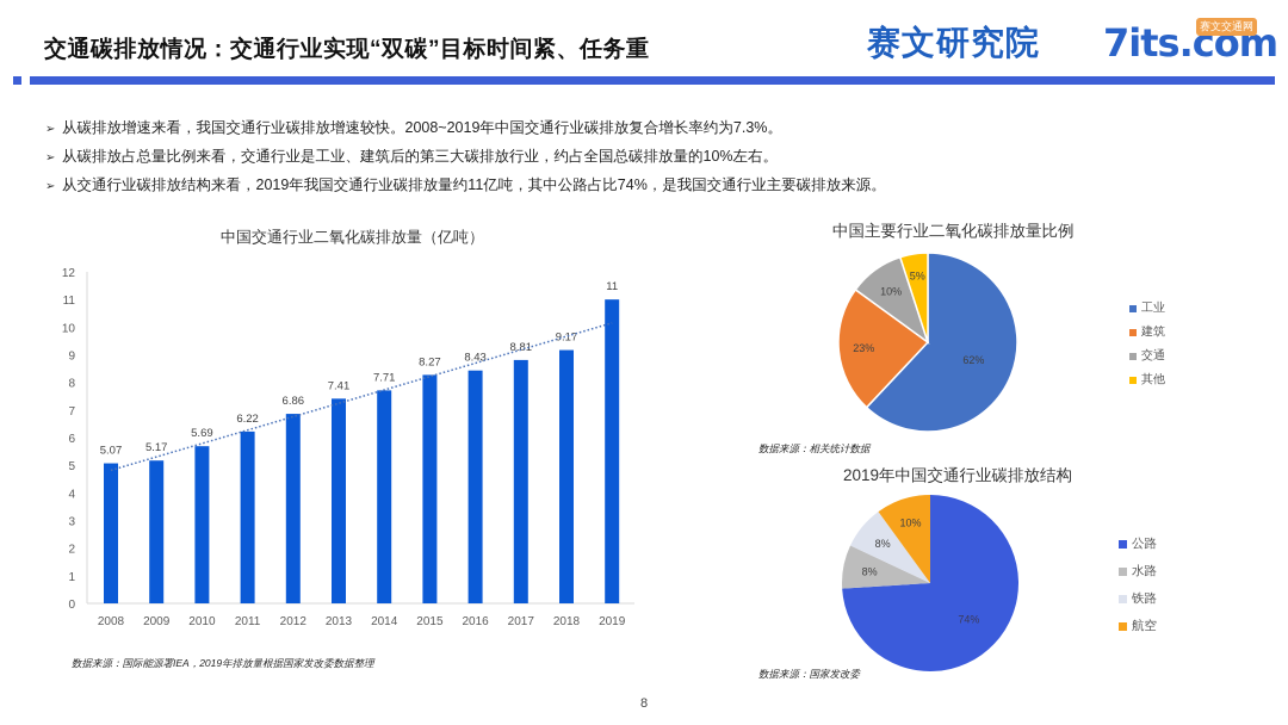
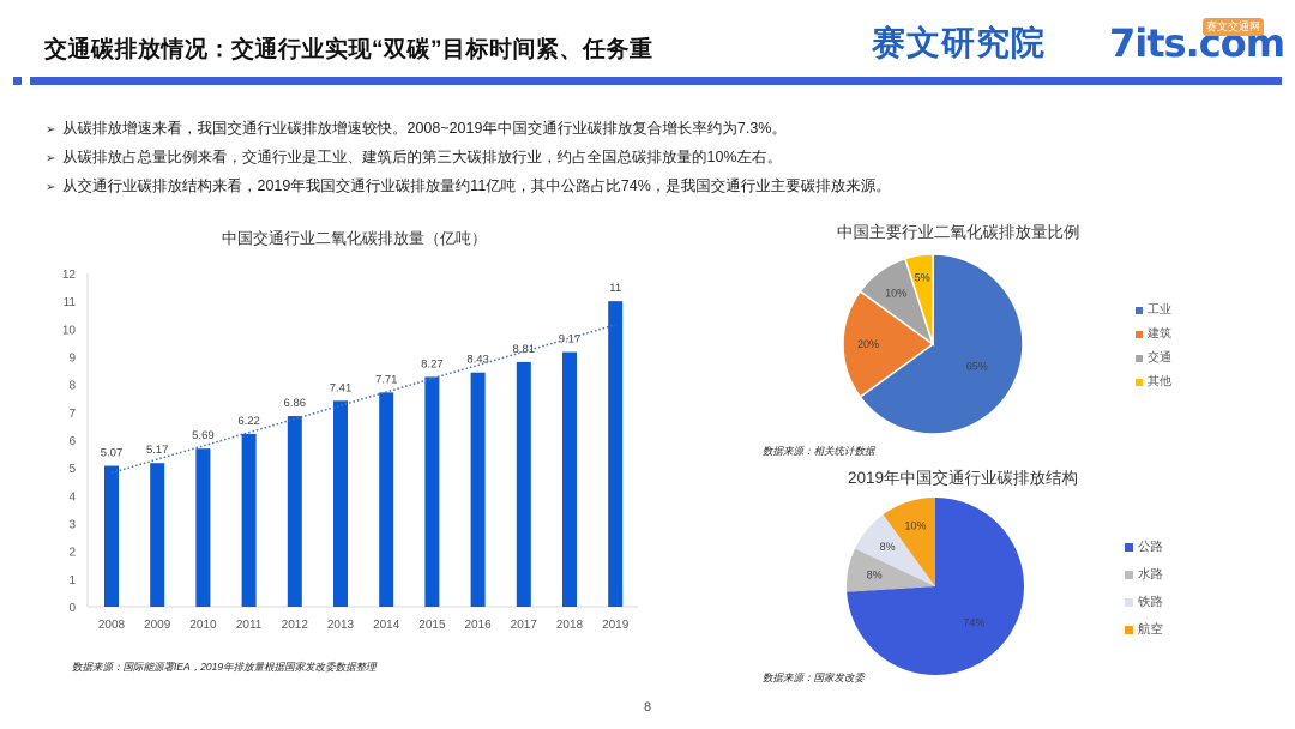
中国主要行业二氧化碳排放量比例/工业: 62% -> 65%
中国主要行业二氧化碳排放量比例/建筑: 23% -> 20%
